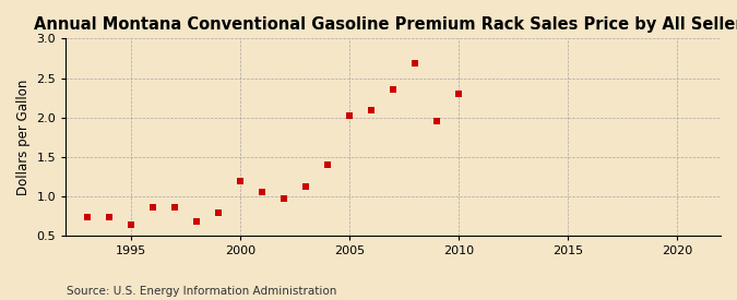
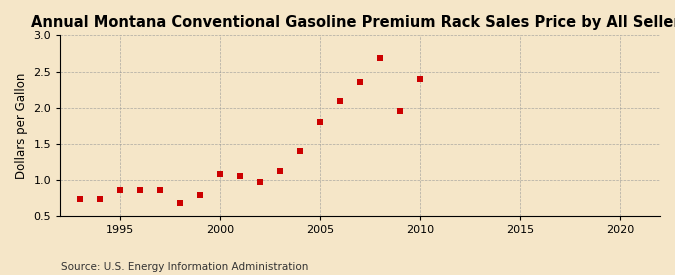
1995: 0.64 -> 0.86
2000: 1.20 -> 1.09
2005: 2.02 -> 1.80
2010: 2.30 -> 2.40
